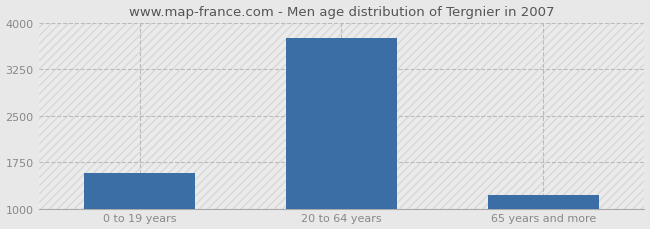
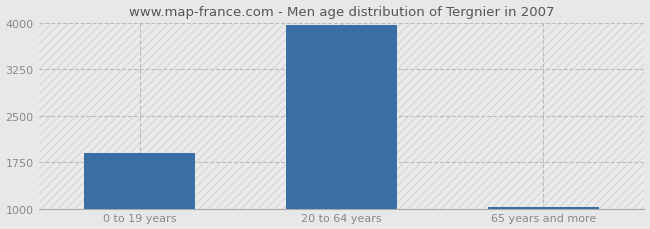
0 to 19 years: 1580 -> 1900
20 to 64 years: 3760 -> 3960
65 years and more: 1220 -> 1020
